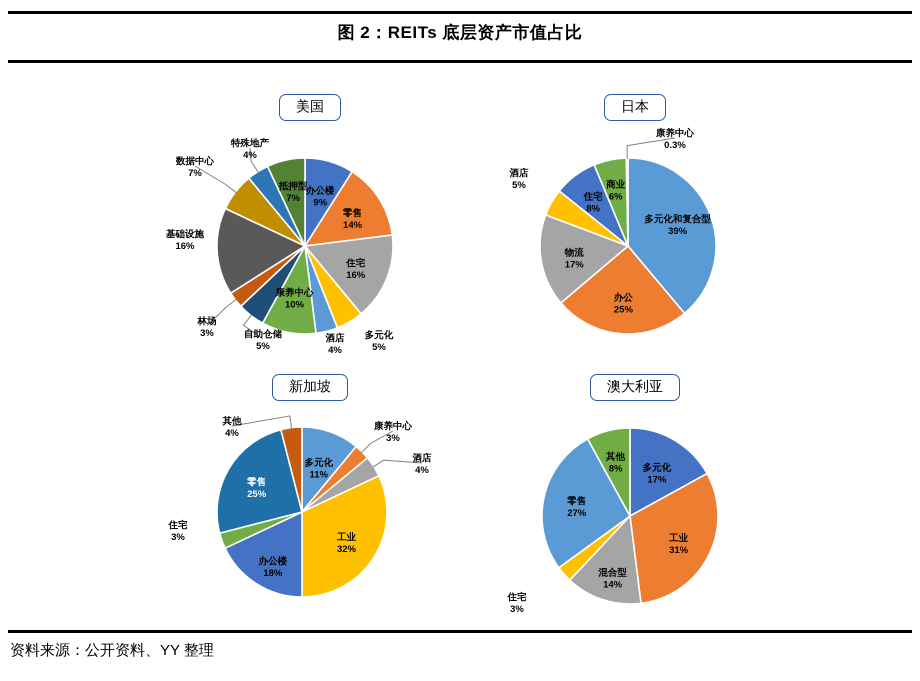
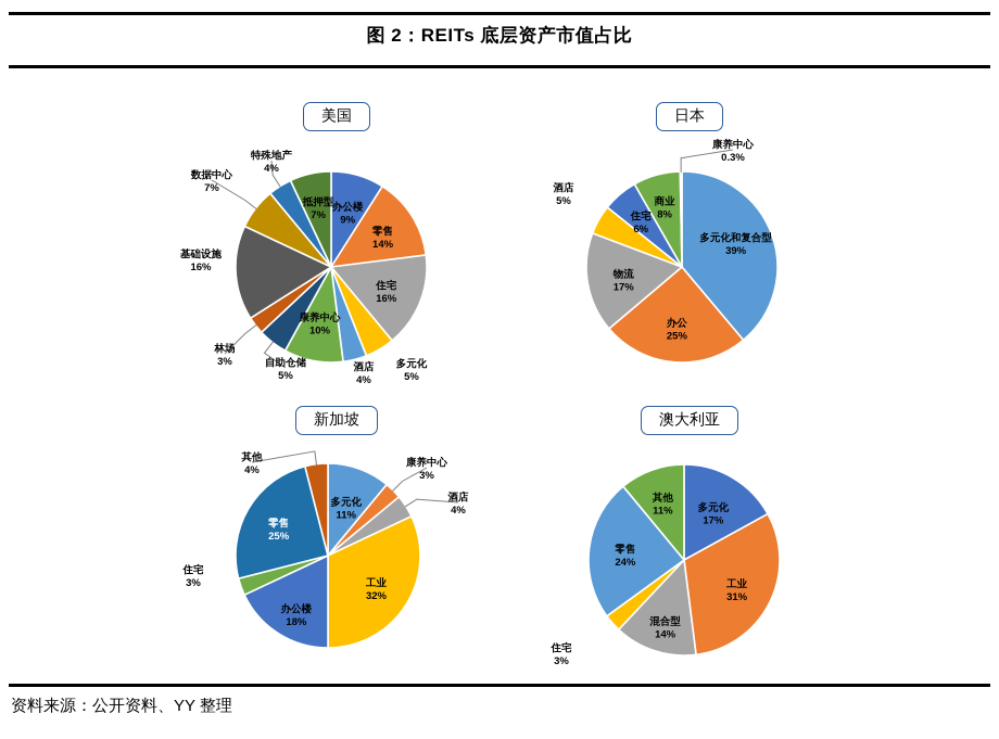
日本/住宅: 8% -> 6%
日本/商业: 6% -> 8%
澳大利亚/零售: 27% -> 24%
澳大利亚/其他: 8% -> 11%
